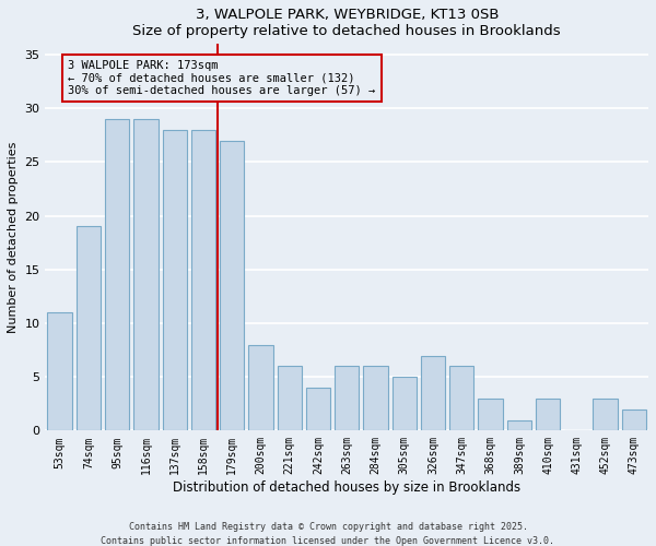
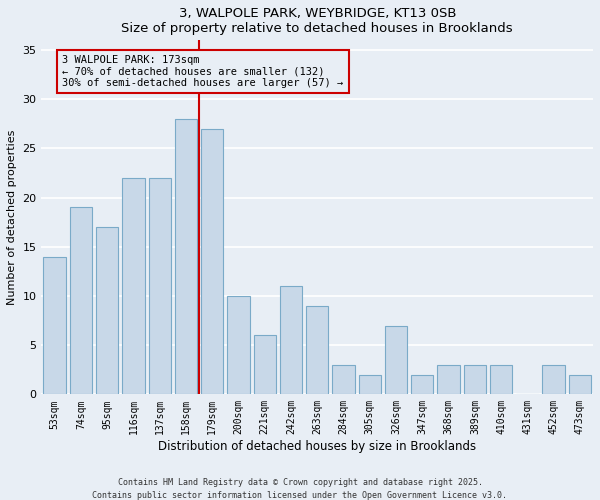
53sqm: 11 -> 14
95sqm: 29 -> 17
116sqm: 29 -> 22
137sqm: 28 -> 22
200sqm: 8 -> 10
242sqm: 4 -> 11
263sqm: 6 -> 9
284sqm: 6 -> 3
305sqm: 5 -> 2
347sqm: 6 -> 2
389sqm: 1 -> 3
